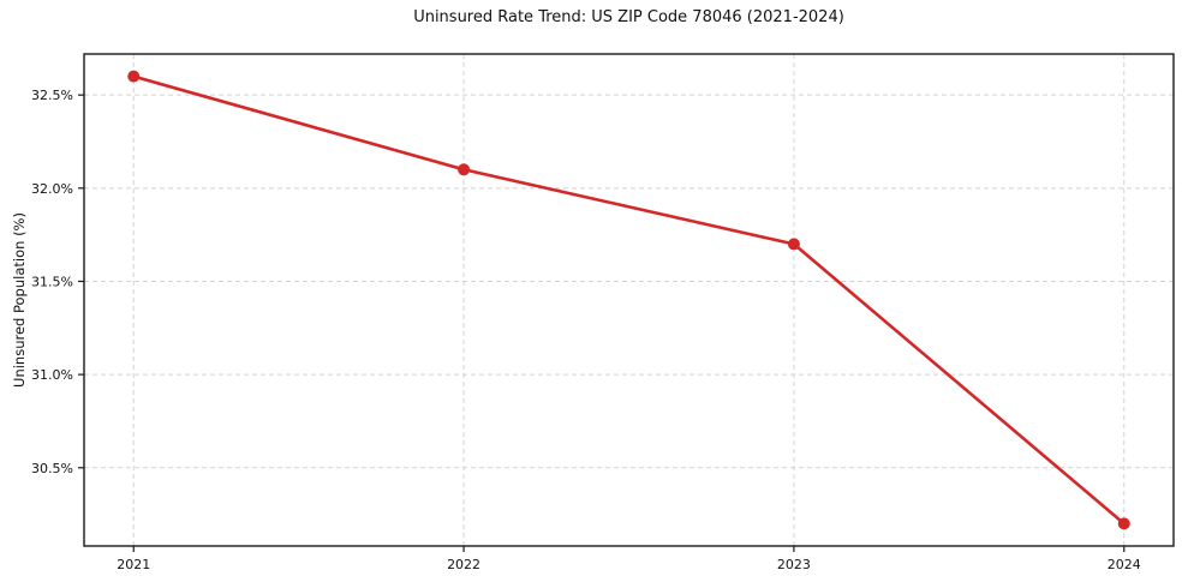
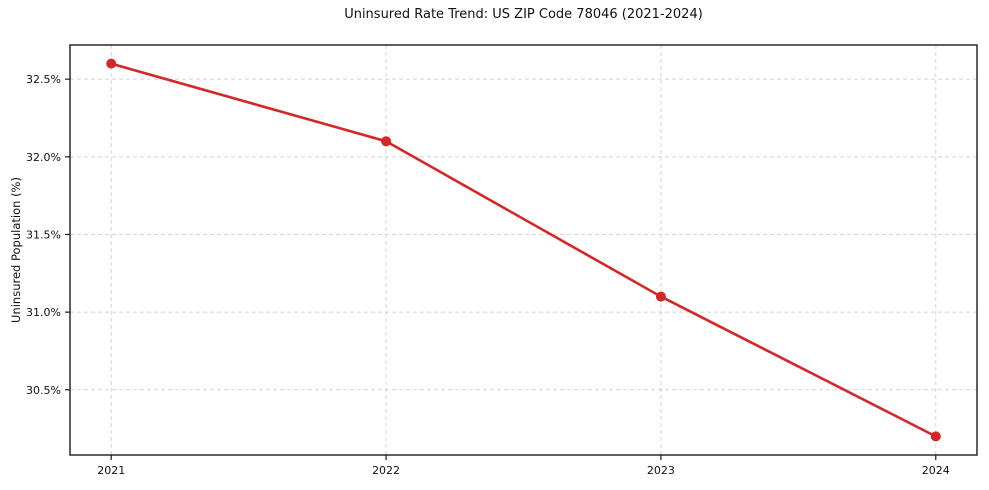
2023: 31.7% -> 31.1%
